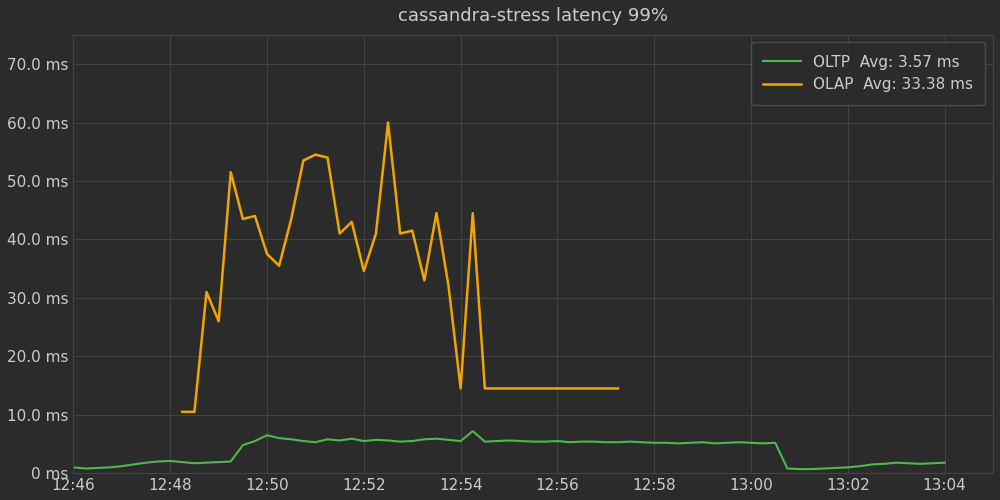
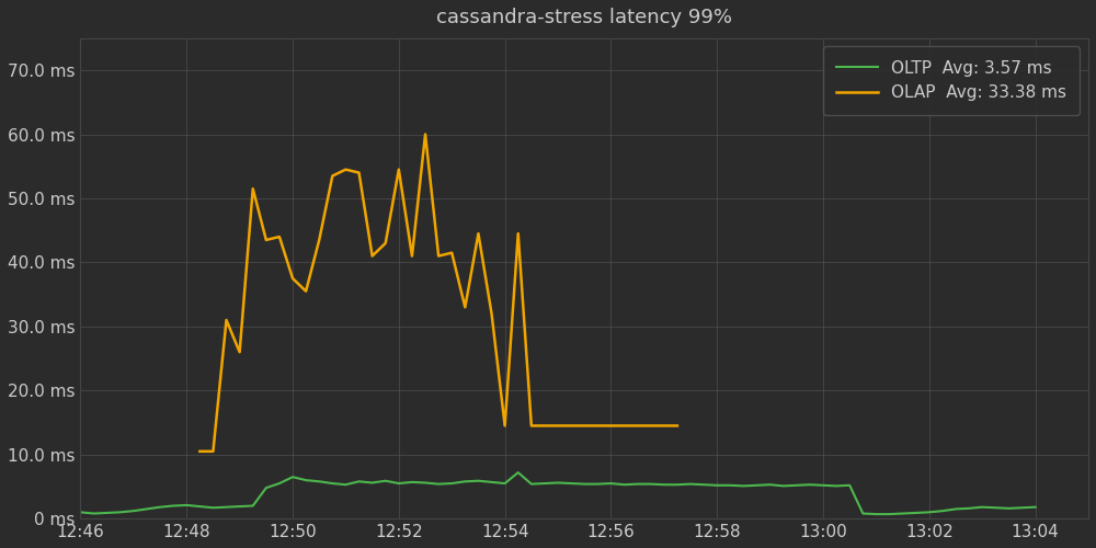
OLAP Avg: 33.38 ms/12:52: 34.6 ms -> 54.5 ms
